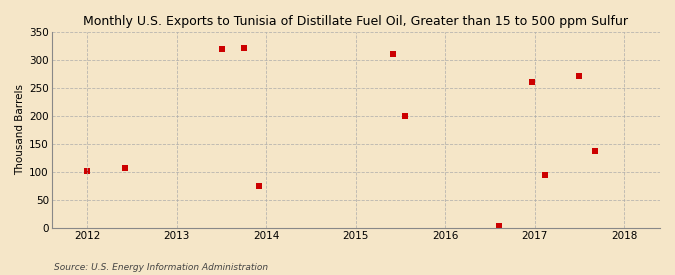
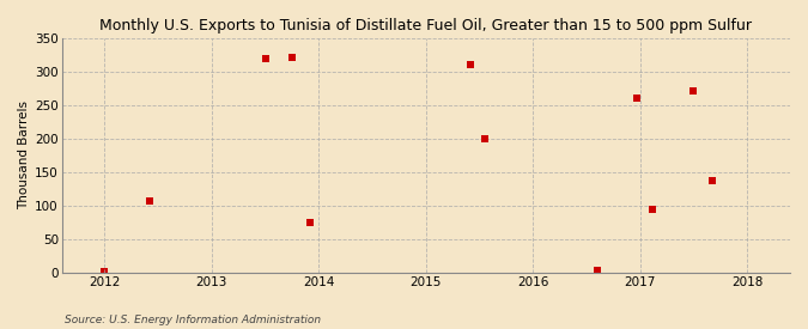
2012: 102 -> 2
